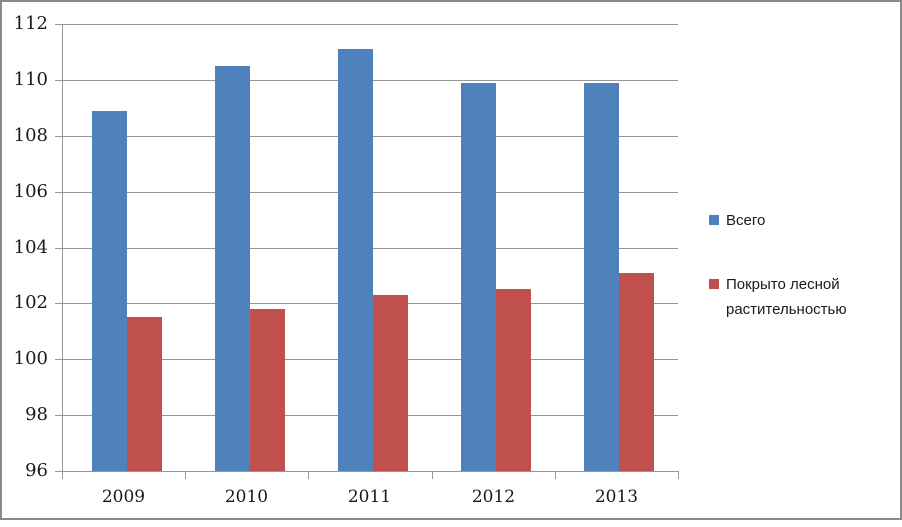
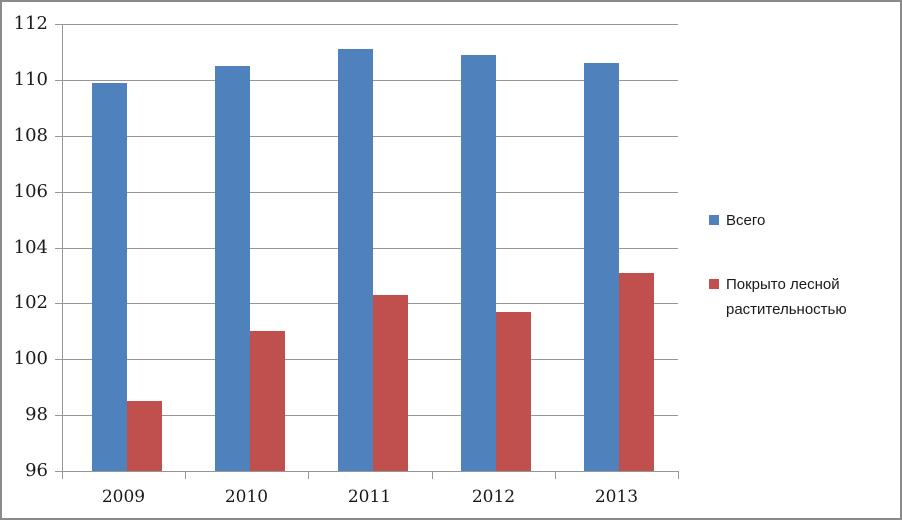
Всего/2009: 108.9 -> 109.9
Покрыто лесной растительностью/2009: 101.5 -> 98.5
Покрыто лесной растительностью/2010: 101.8 -> 101.0
Всего/2012: 109.9 -> 110.9
Покрыто лесной растительностью/2012: 102.5 -> 101.7
Всего/2013: 109.9 -> 110.6
